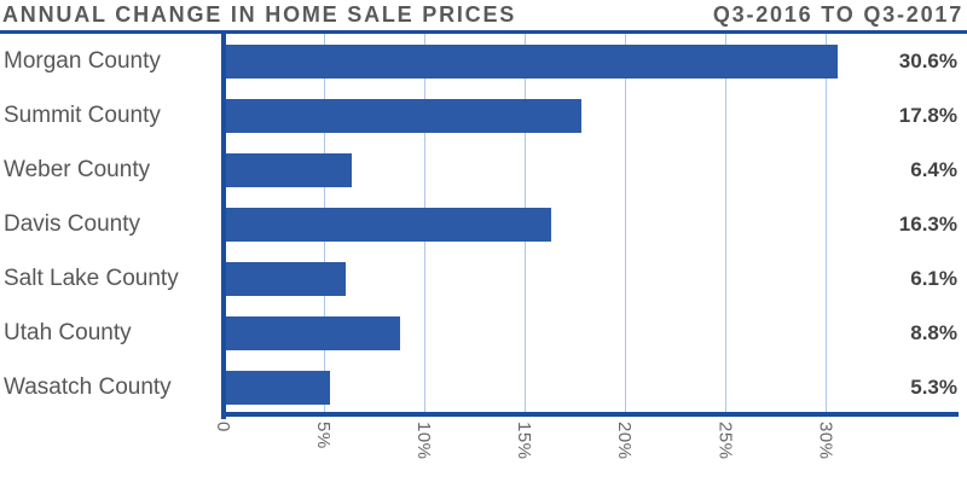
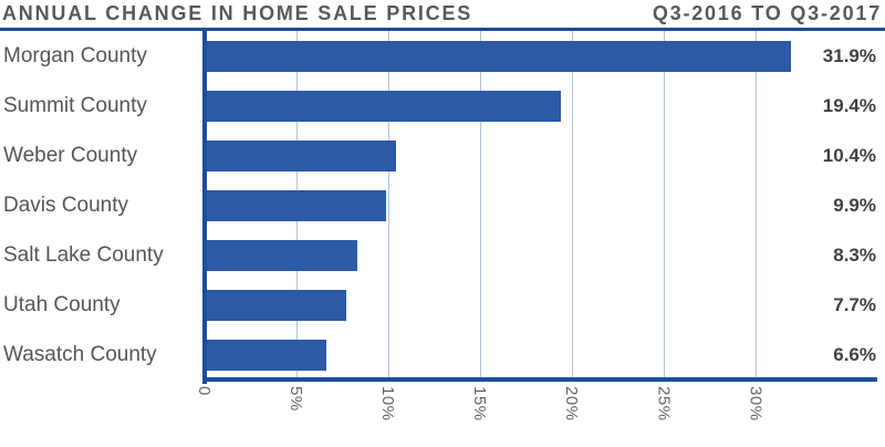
Morgan County: 30.6% -> 31.9%
Summit County: 17.8% -> 19.4%
Weber County: 6.4% -> 10.4%
Davis County: 16.3% -> 9.9%
Salt Lake County: 6.1% -> 8.3%
Utah County: 8.8% -> 7.7%
Wasatch County: 5.3% -> 6.6%
